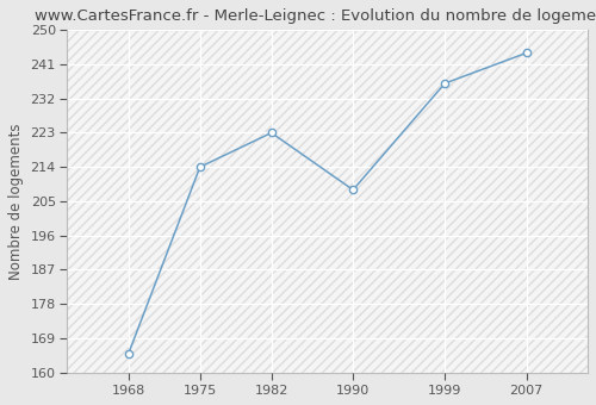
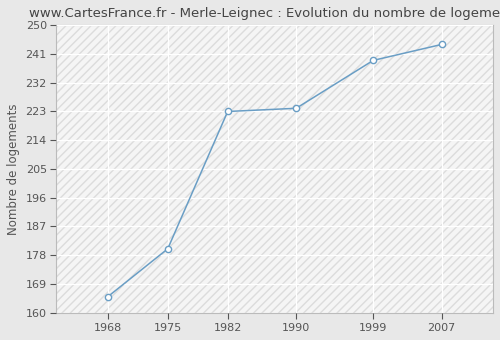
1975: 214 -> 180
1990: 208 -> 224
1999: 236 -> 239
